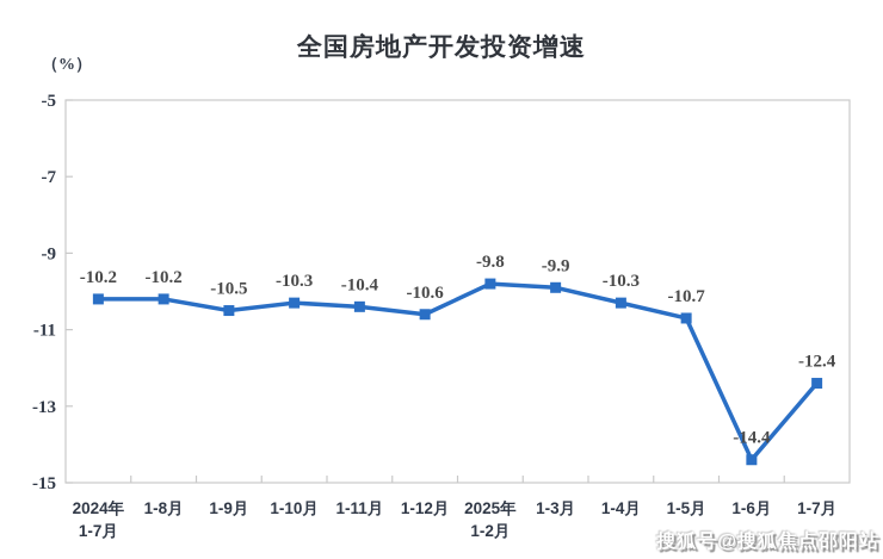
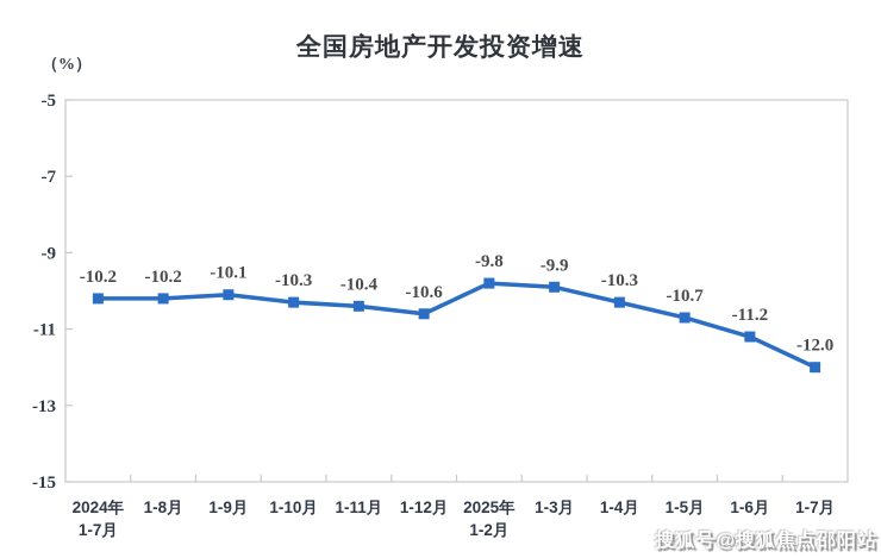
1-9月: -10.5 -> -10.1
1-6月: -14.4 -> -11.2
1-7月: -12.4 -> -12.0
